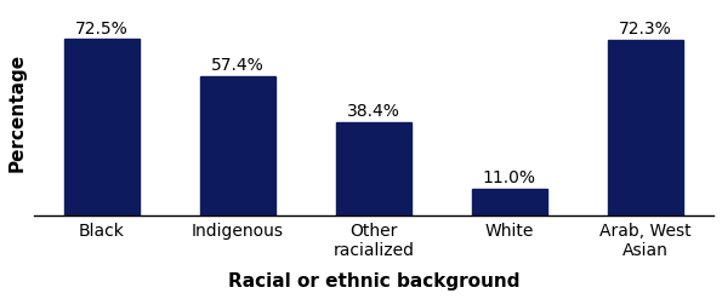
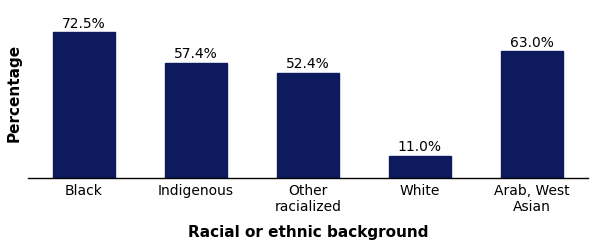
Other racialized: 38.4% -> 52.4%
Arab, West Asian: 72.3% -> 63.0%
